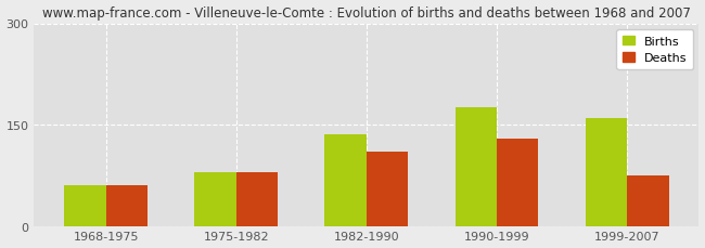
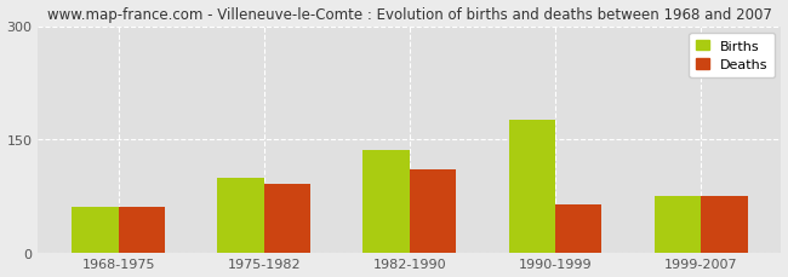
Births/1975-1982: 80 -> 98
Deaths/1975-1982: 80 -> 90
Deaths/1990-1999: 130 -> 64
Births/1999-2007: 160 -> 74
